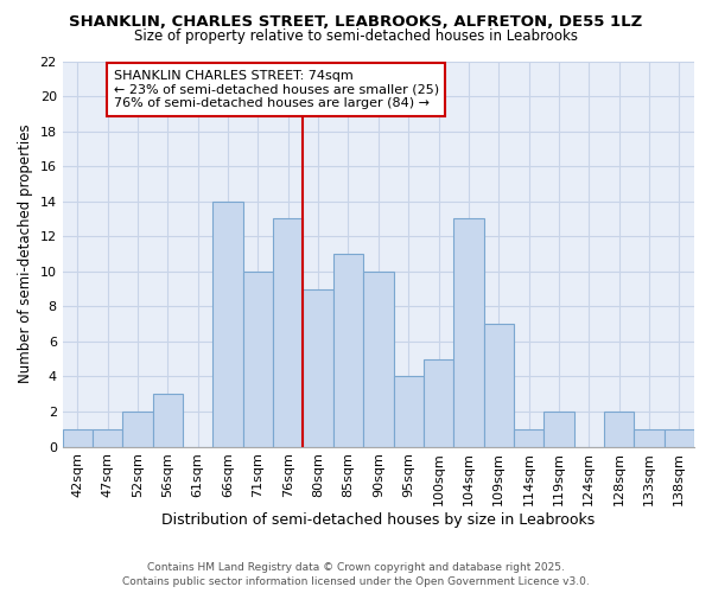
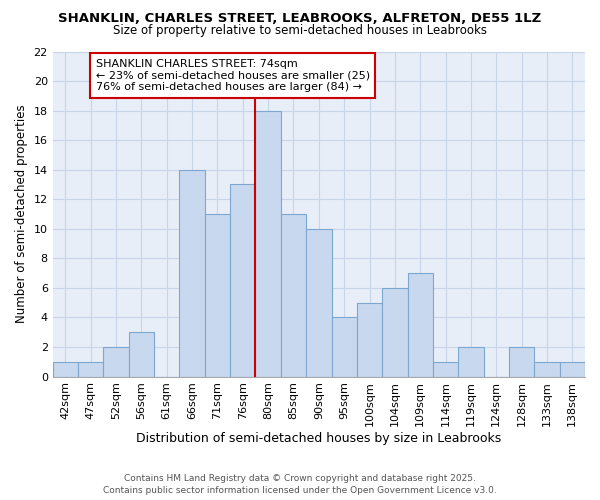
71sqm: 10 -> 11
80sqm: 9 -> 18
104sqm: 13 -> 6
